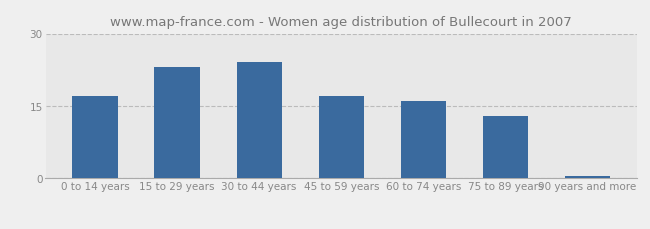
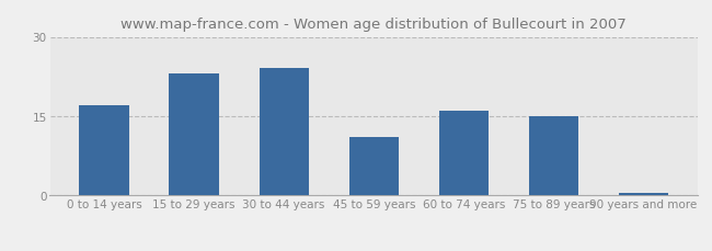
45 to 59 years: 17.0 -> 11.0
75 to 89 years: 13.0 -> 15.0
